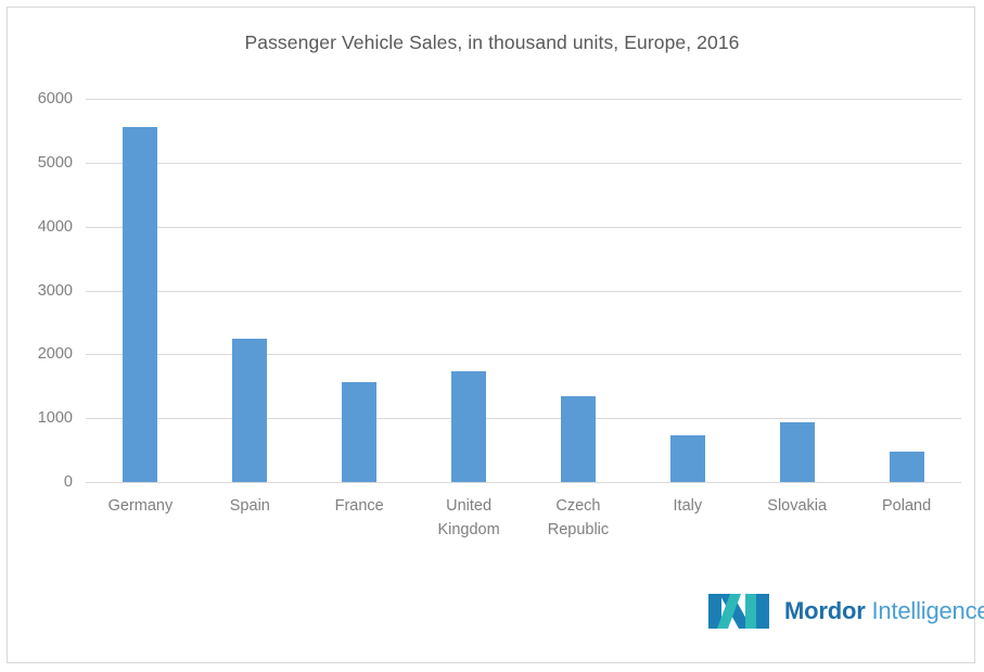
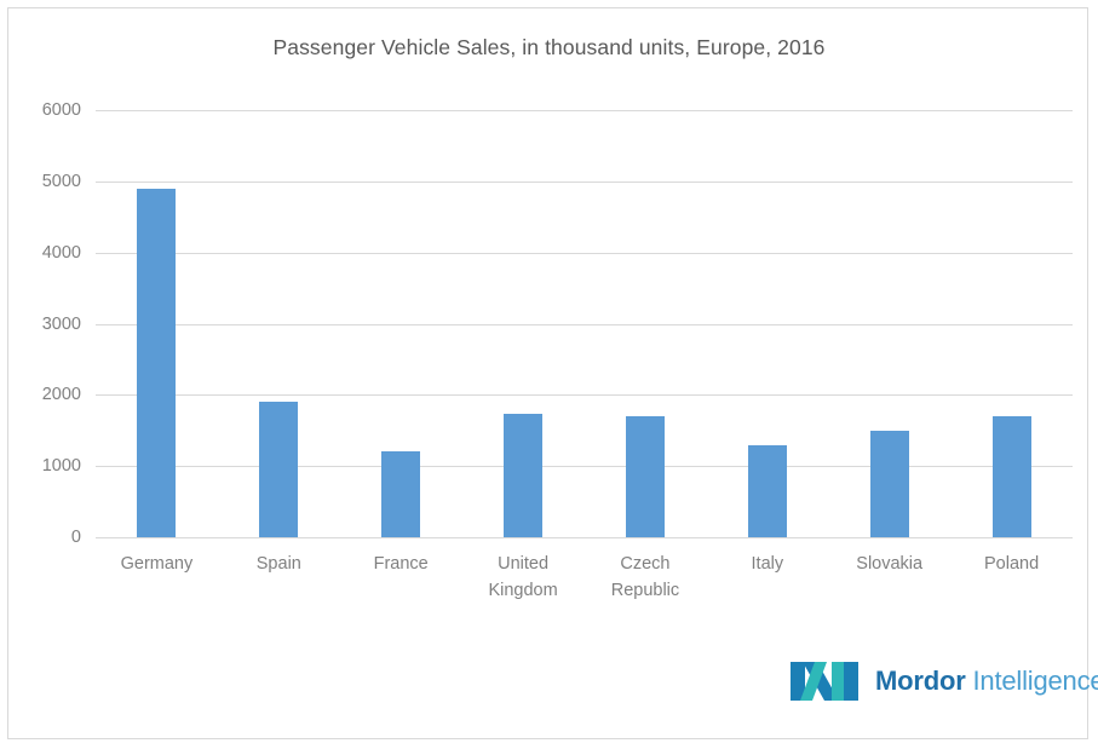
Germany: 5600 -> 4900
Spain: 2200 -> 1900
France: 1600 -> 1200
Czech Republic: 1300 -> 1700
Italy: 700 -> 1300
Slovakia: 900 -> 1500
Poland: 500 -> 1700
